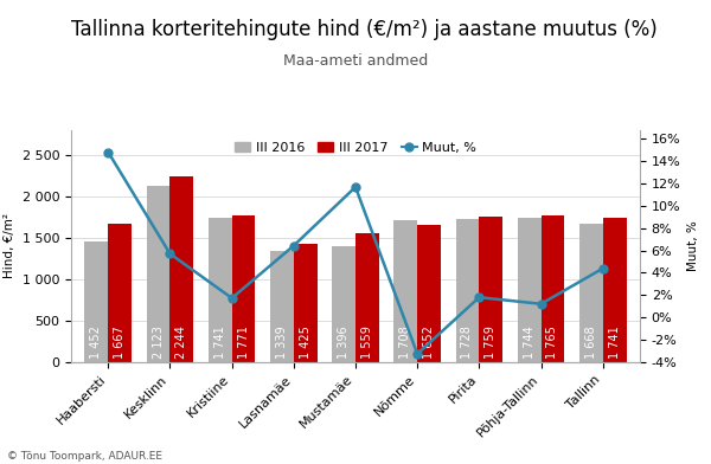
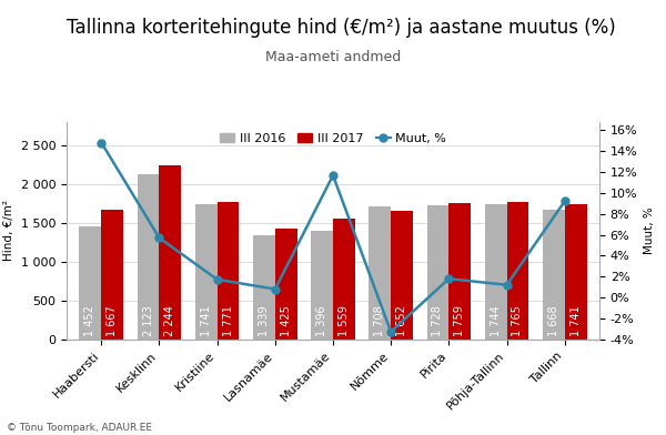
Muut, %/Lasnamäe: 6.4% -> 0.8%
Muut, %/Tallinn: 4.4% -> 9.2%
